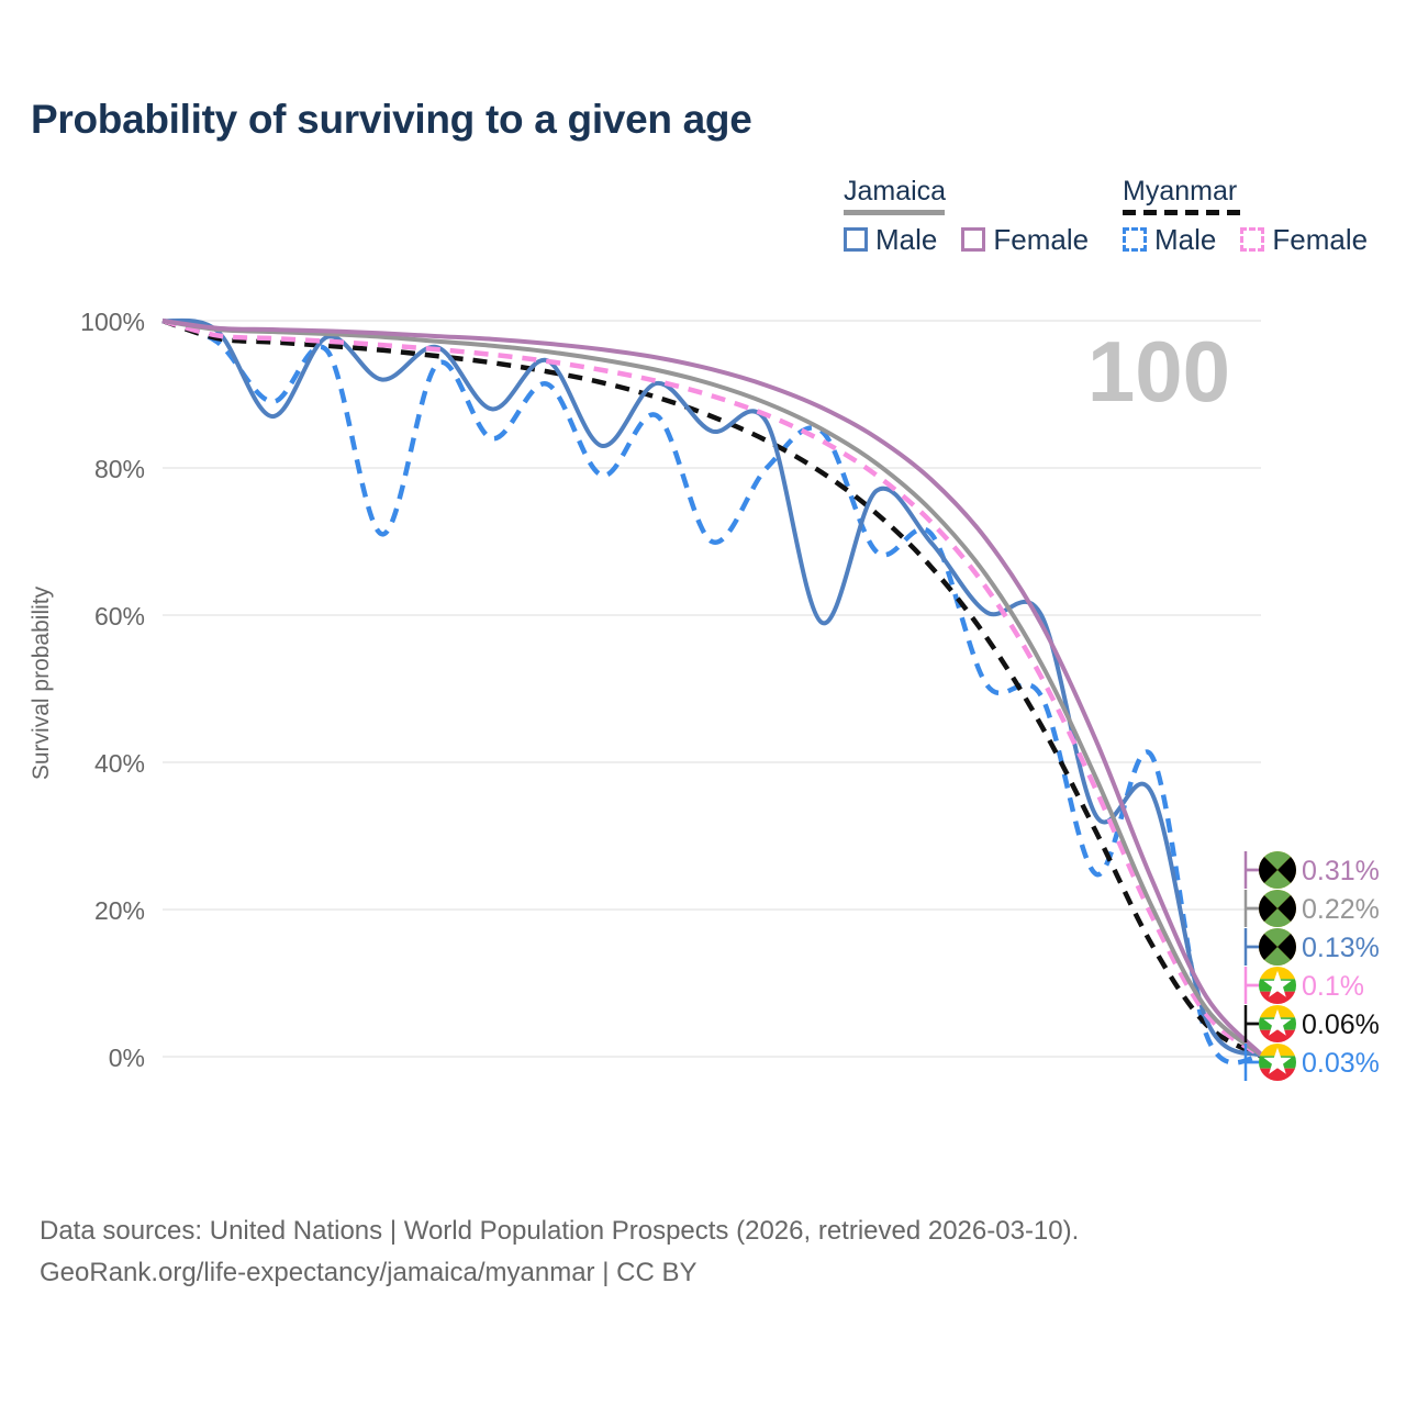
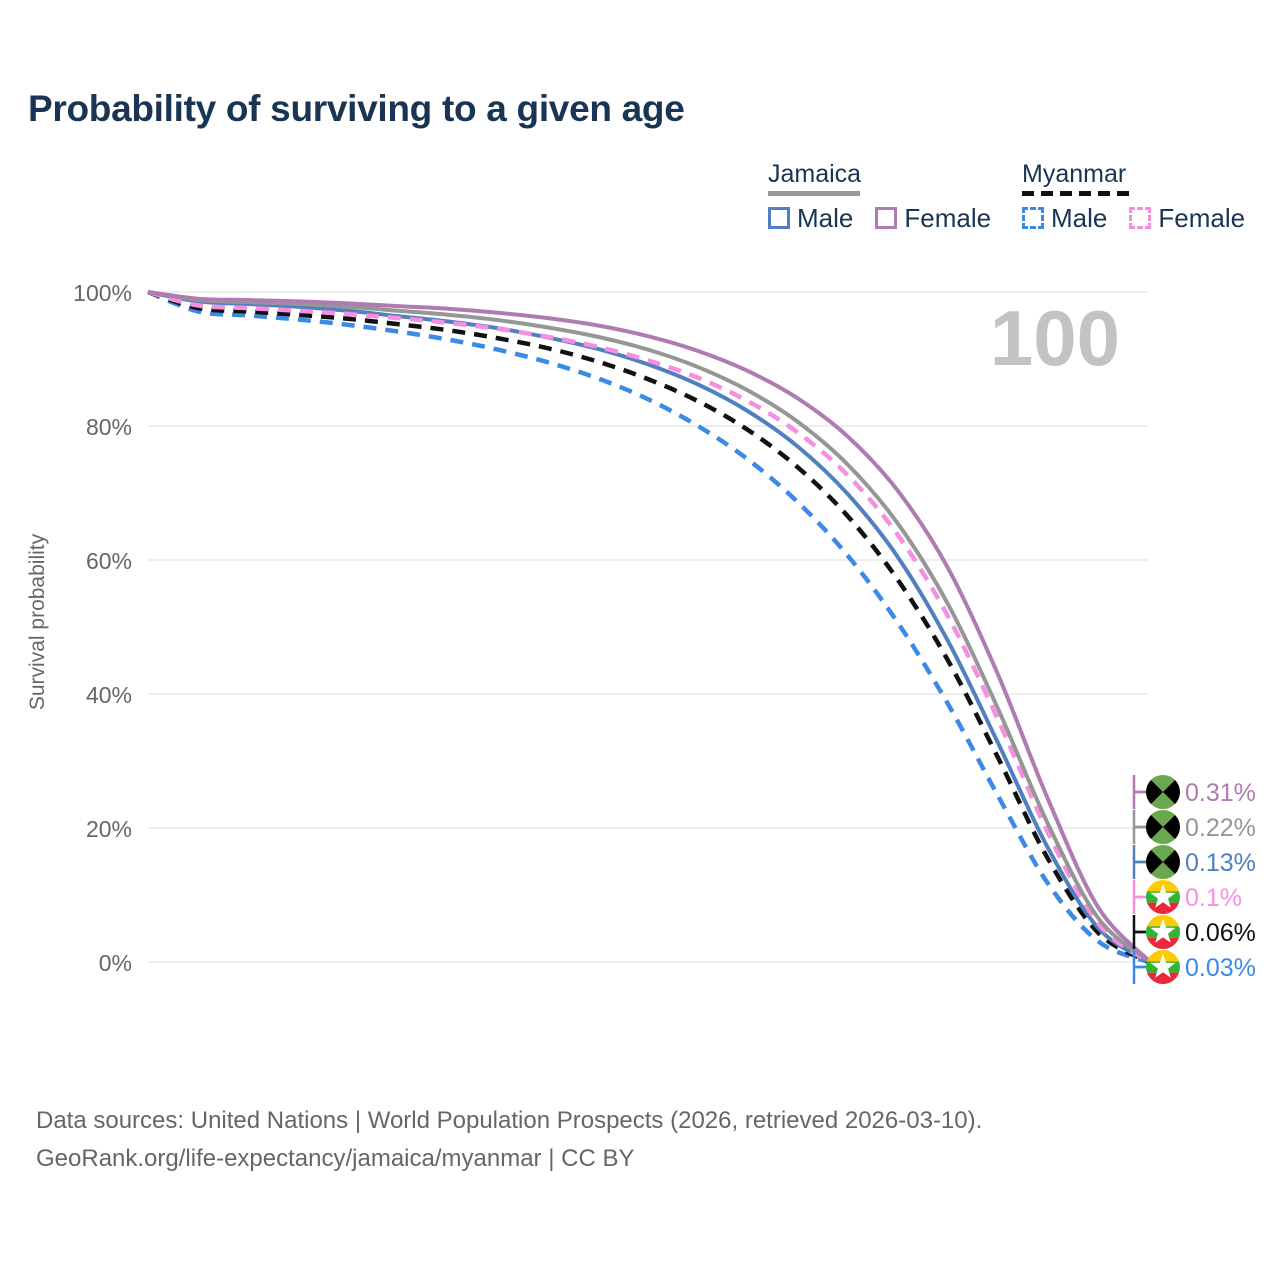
Jamaica Male/10: 87% -> 98%
Myanmar Male/10: 89% -> 96%
Jamaica Male/20: 92% -> 97%
Myanmar Male/20: 71% -> 95%
Jamaica Male/30: 88% -> 96%
Myanmar Male/30: 84% -> 93%
Jamaica Male/40: 83% -> 93%
Myanmar Male/40: 79% -> 90%
Jamaica Male/50: 85% -> 89%
Myanmar Male/50: 70% -> 84%
Jamaica Male/60: 59% -> 82%
Myanmar Male/60: 85% -> 75%
Myanmar Male/70: 71% -> 61%
Jamaica Male/80: 60% -> 48%
Myanmar Male/80: 49% -> 38%
Jamaica Male/90: 36% -> 17%
Myanmar Male/90: 41% -> 12%
